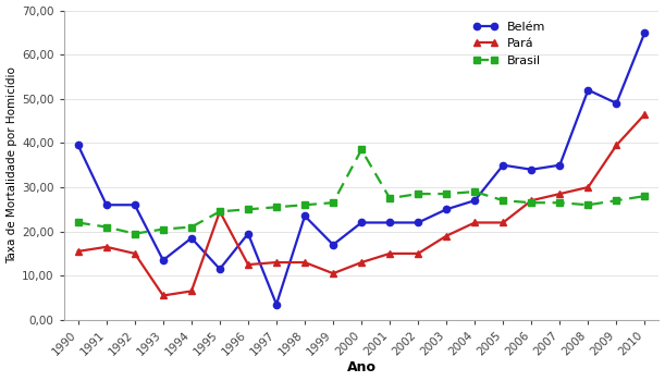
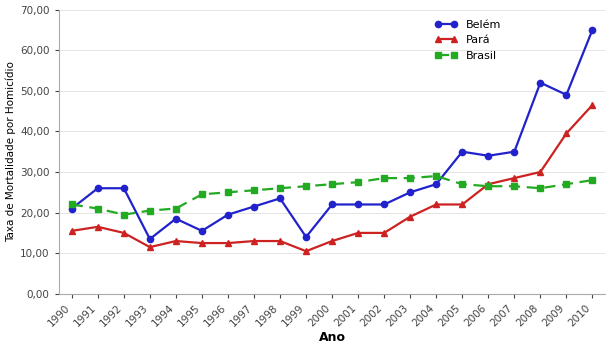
Belém/1990: 39,5 -> 21,0
Pará/1993: 5,5 -> 11,5
Pará/1994: 6,5 -> 13,0
Belém/1995: 11,5 -> 15,5
Pará/1995: 24,5 -> 12,5
Belém/1997: 3,5 -> 21,5
Belém/1999: 17,0 -> 14,0
Brasil/2000: 38,5 -> 27,0
